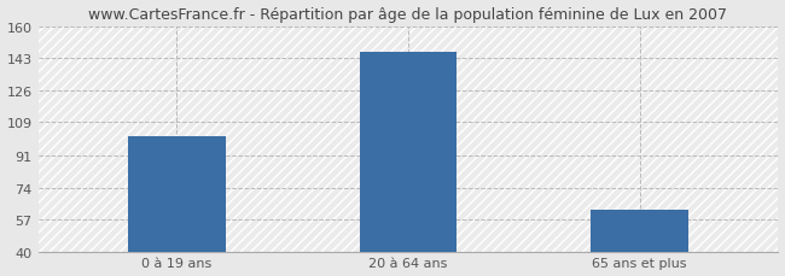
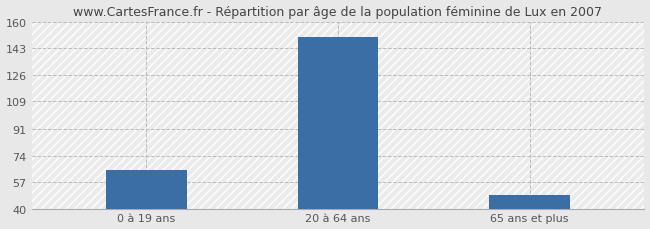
0 à 19 ans: 101 -> 65
20 à 64 ans: 146 -> 150
65 ans et plus: 62 -> 49
